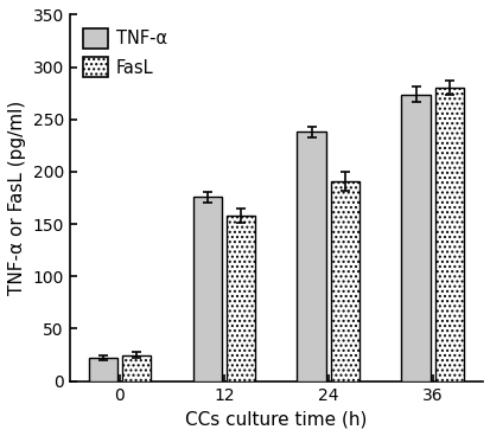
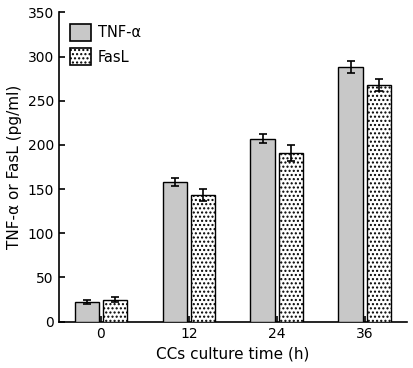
TNF-α/12: 176 -> 158
FasL/12: 158 -> 143
TNF-α/24: 238 -> 207
TNF-α/36: 274 -> 288
FasL/36: 280 -> 268
